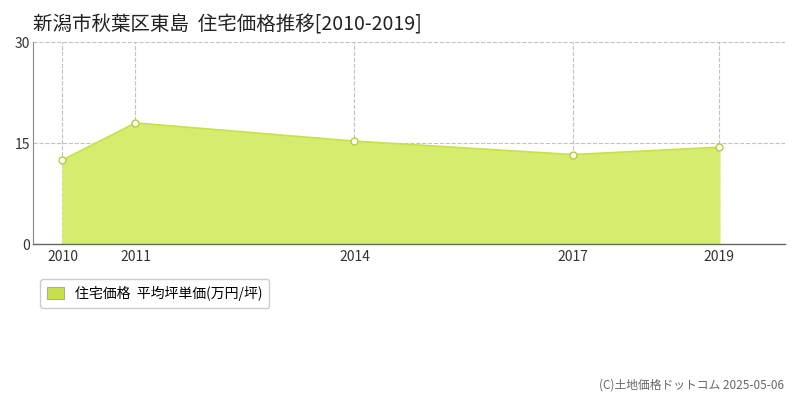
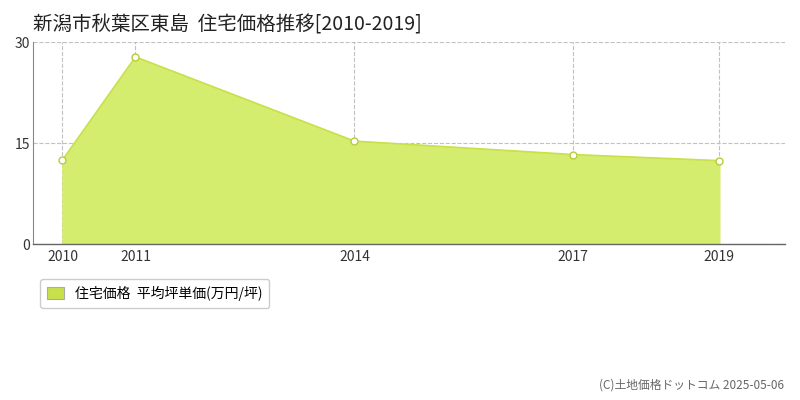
2011: 18.0 -> 27.8
2019: 14.4 -> 12.4
